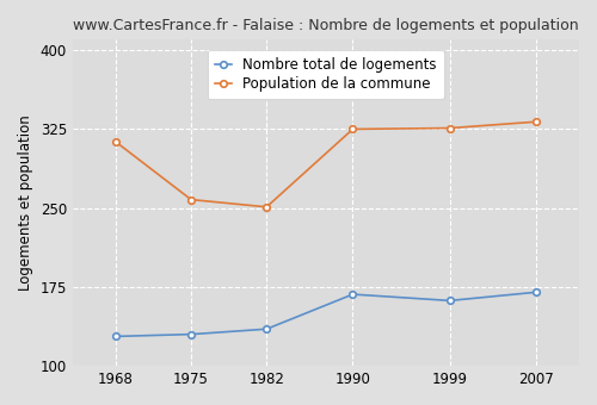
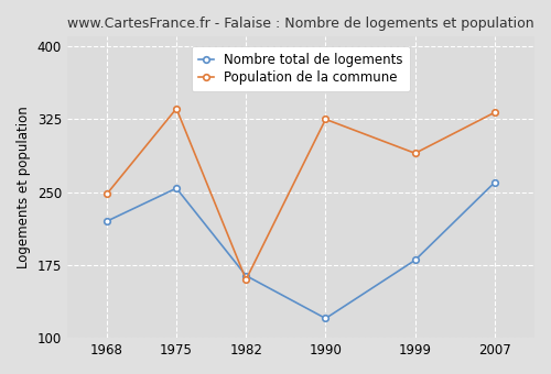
Nombre total de logements/1968: 128 -> 220
Population de la commune/1968: 313 -> 248
Nombre total de logements/1975: 130 -> 254
Population de la commune/1975: 258 -> 336
Nombre total de logements/1982: 135 -> 164
Population de la commune/1982: 251 -> 160
Nombre total de logements/1990: 168 -> 120
Nombre total de logements/1999: 162 -> 180
Population de la commune/1999: 326 -> 290
Nombre total de logements/2007: 170 -> 260
